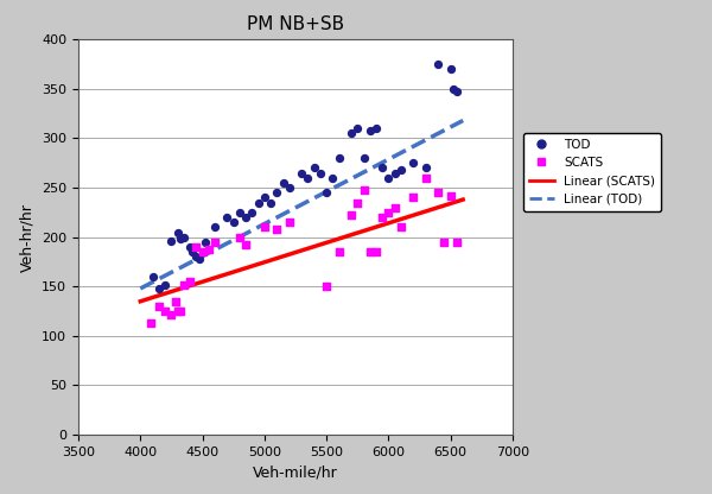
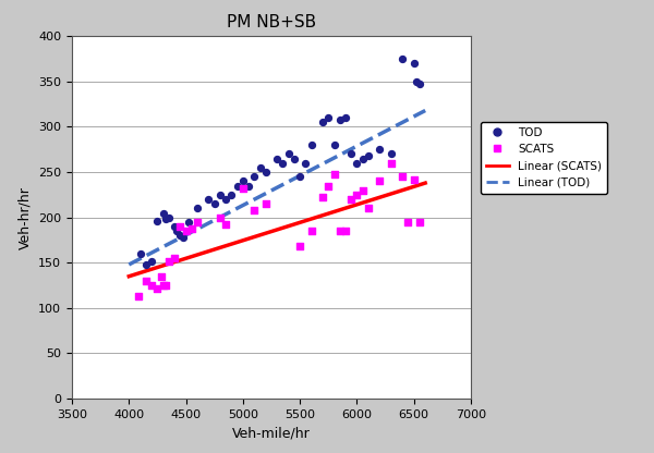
SCATS/5000: 210 -> 232
SCATS/5500: 150 -> 168
